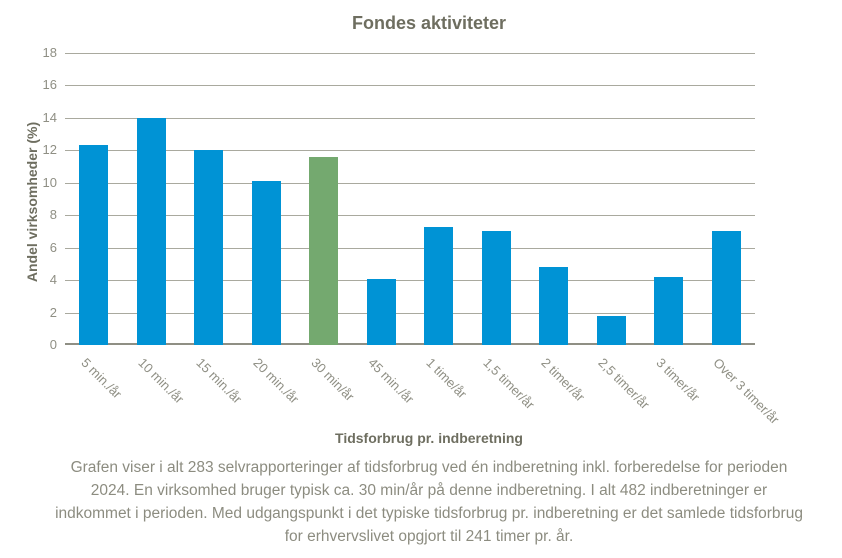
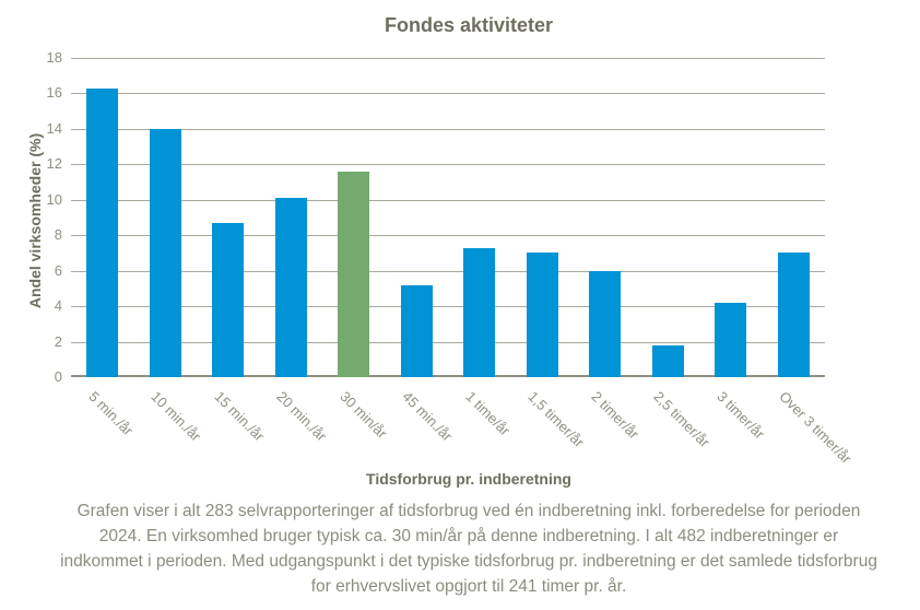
5 min./år: 12.3 -> 16.3
15 min./år: 12.0 -> 8.7
45 min./år: 4.1 -> 5.2
2 timer/år: 4.8 -> 6.0
